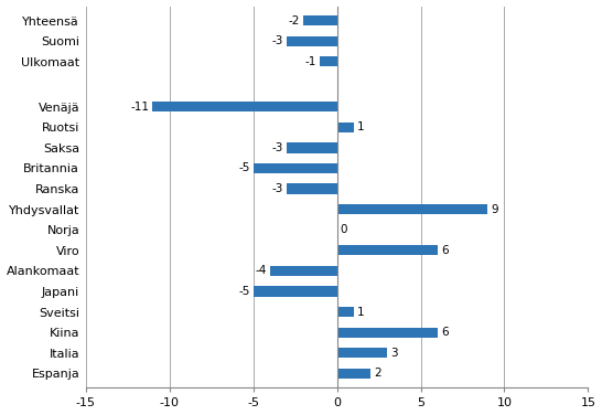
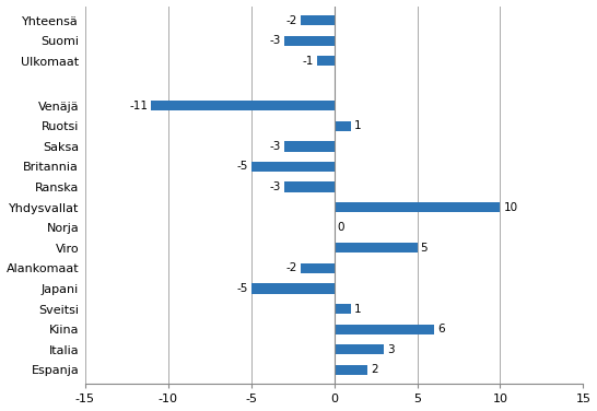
Yhdysvallat: 9 -> 10
Viro: 6 -> 5
Alankomaat: -4 -> -2
